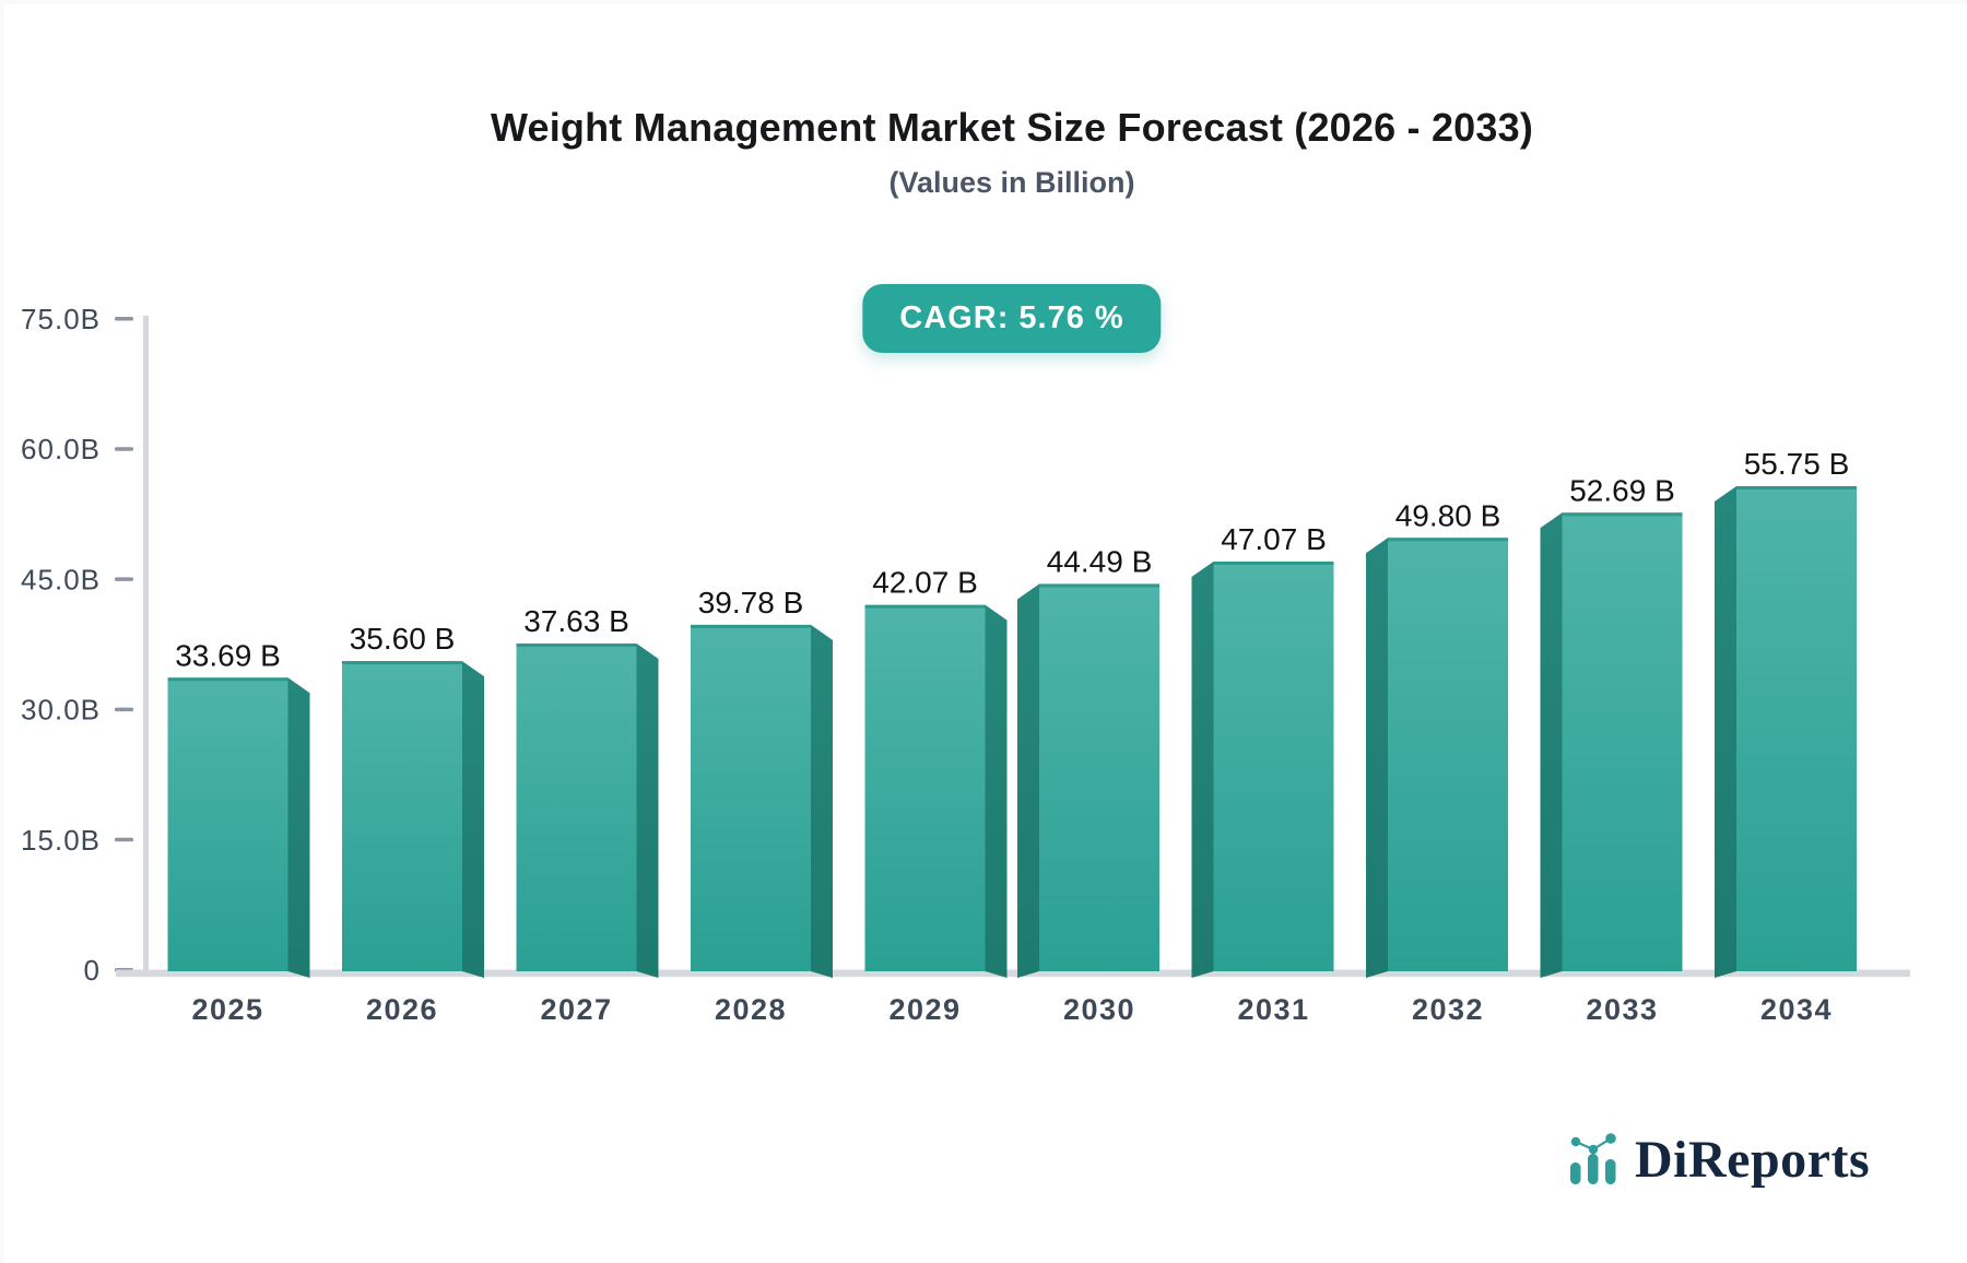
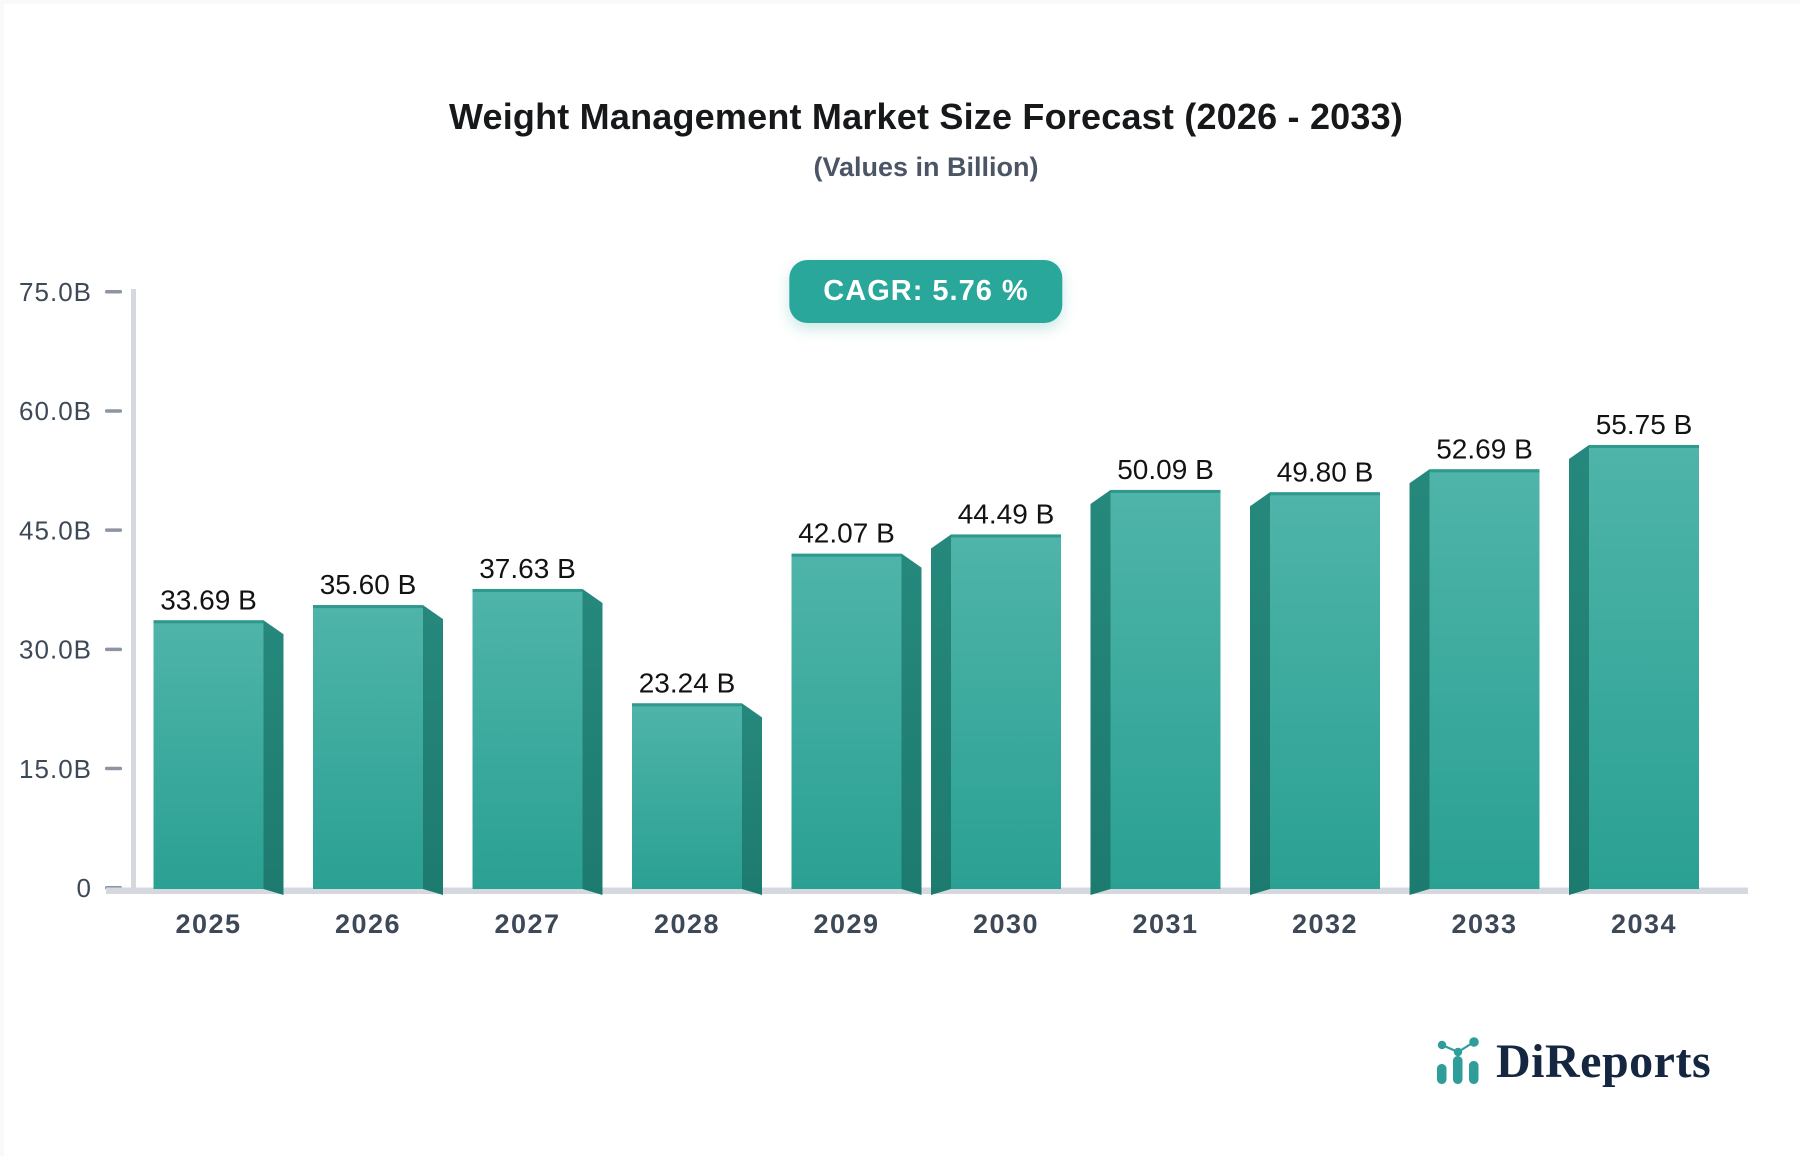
2028: 39.78 -> 23.24
2031: 47.07 -> 50.09
